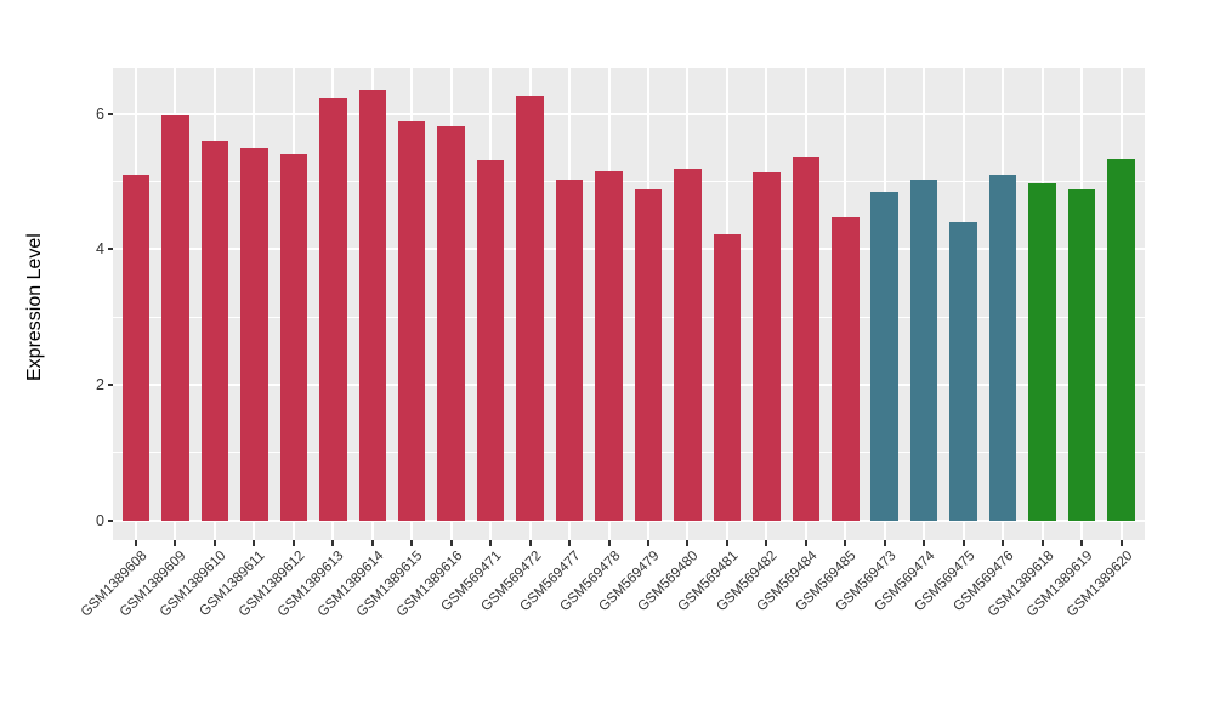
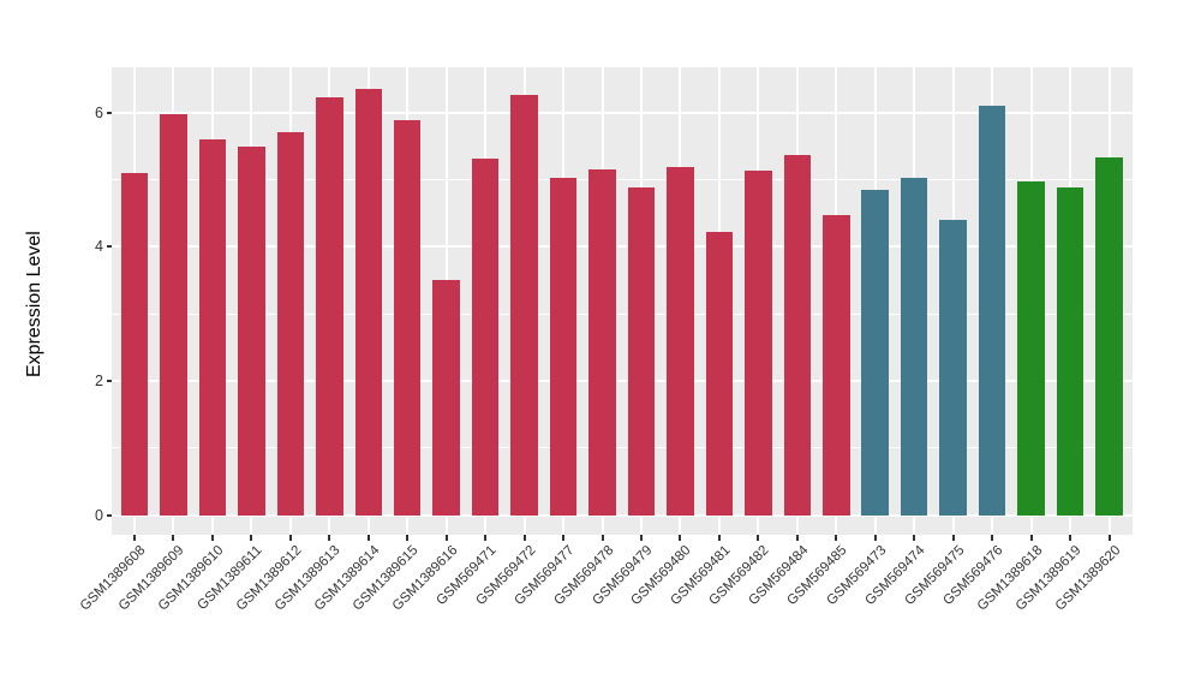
GSM1389612: 5.4 -> 5.7
GSM1389616: 5.8 -> 3.5
GSM569476: 5.1 -> 6.1
